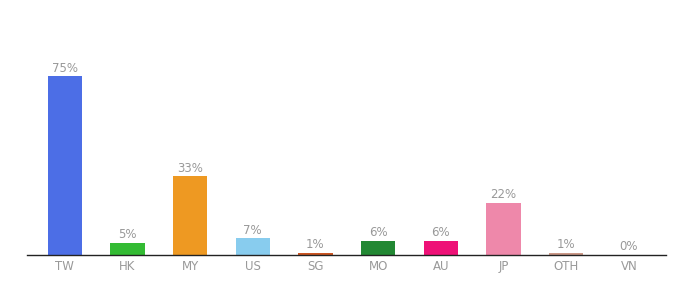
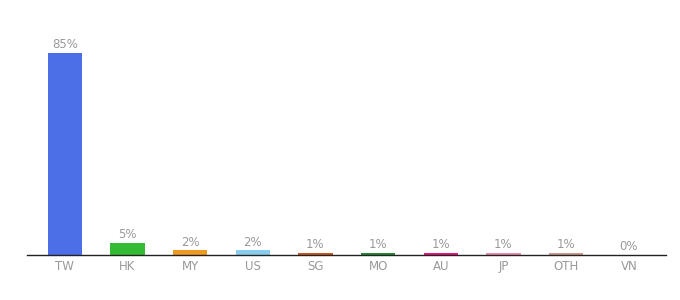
TW: 75% -> 85%
MY: 33% -> 2%
US: 7% -> 2%
MO: 6% -> 1%
AU: 6% -> 1%
JP: 22% -> 1%
